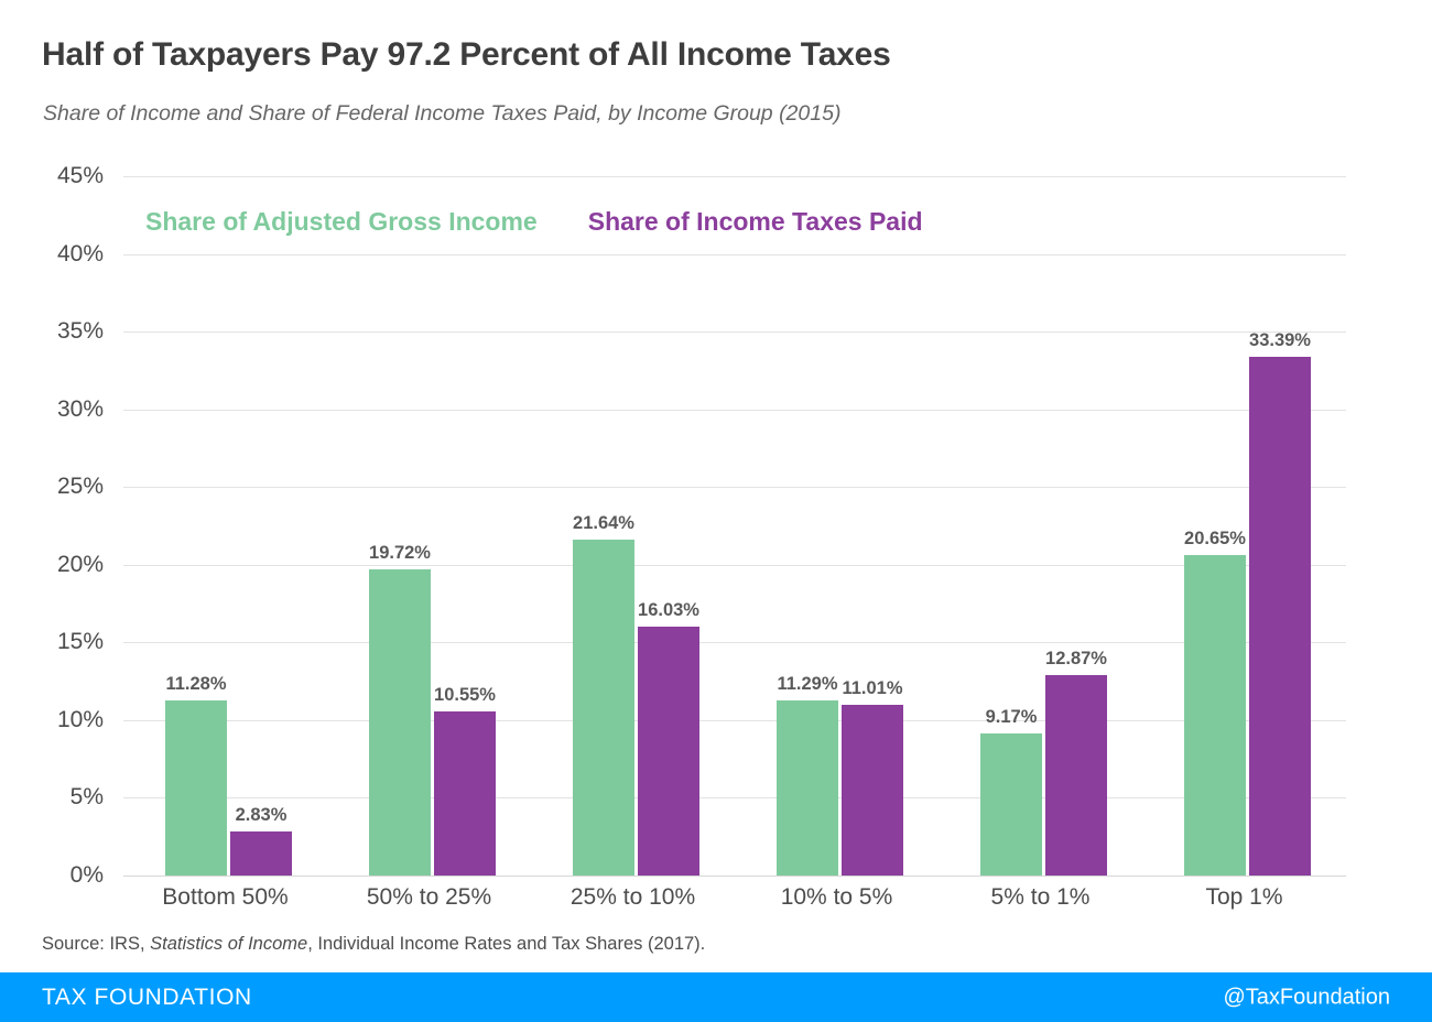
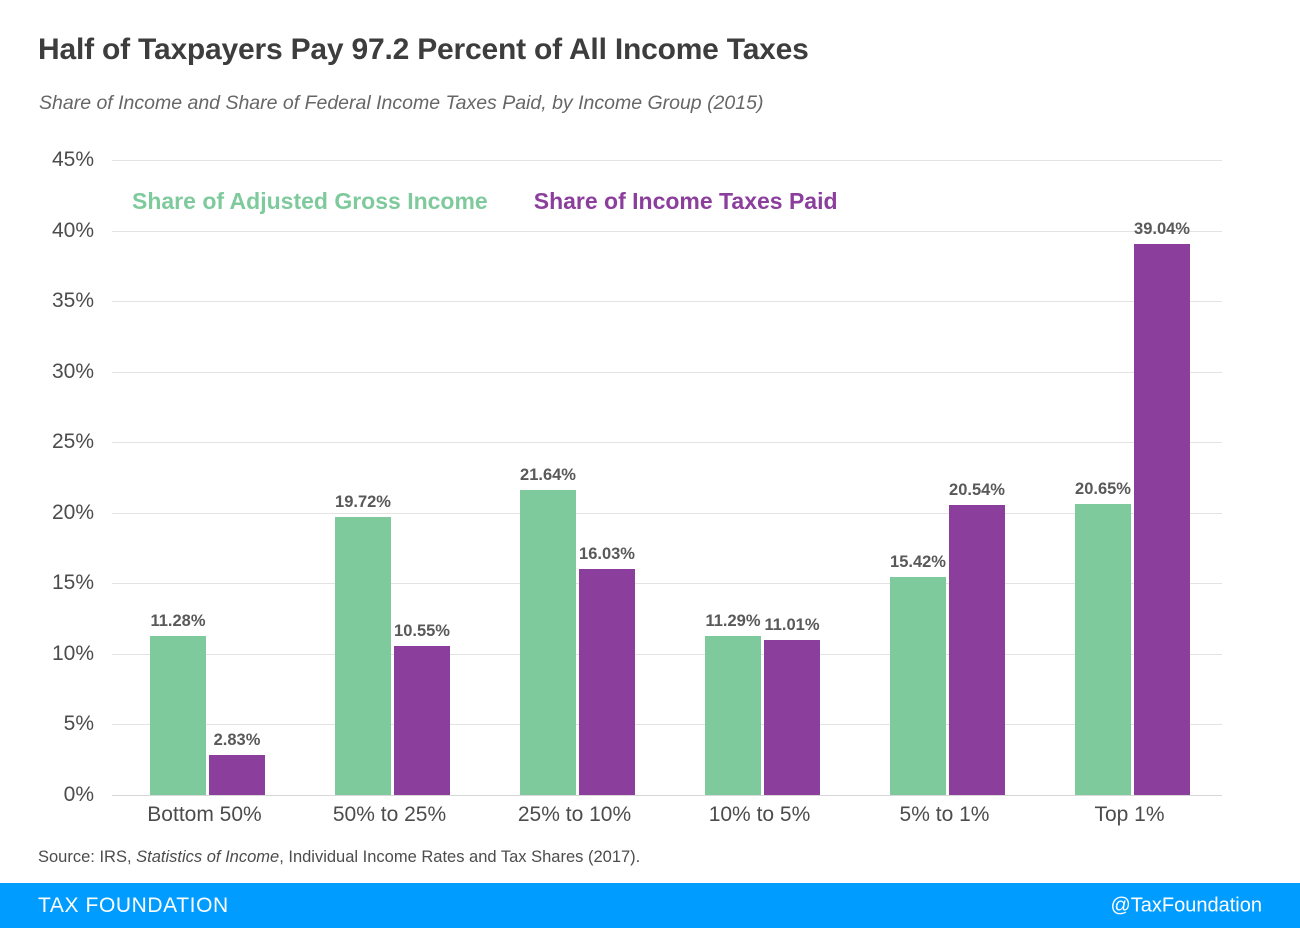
Share of Adjusted Gross Income/5% to 1%: 9.17% -> 15.42%
Share of Income Taxes Paid/5% to 1%: 12.87% -> 20.54%
Share of Income Taxes Paid/Top 1%: 33.39% -> 39.04%
